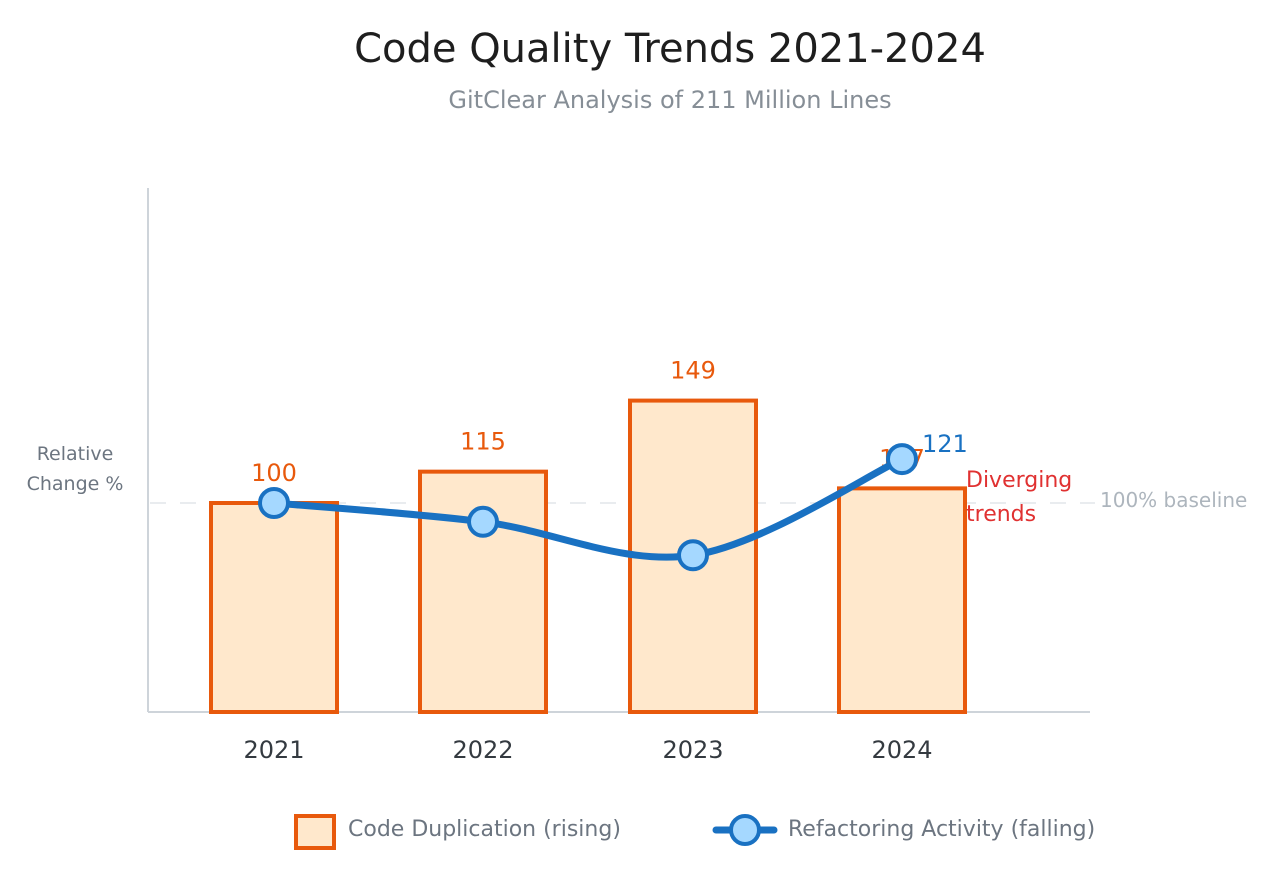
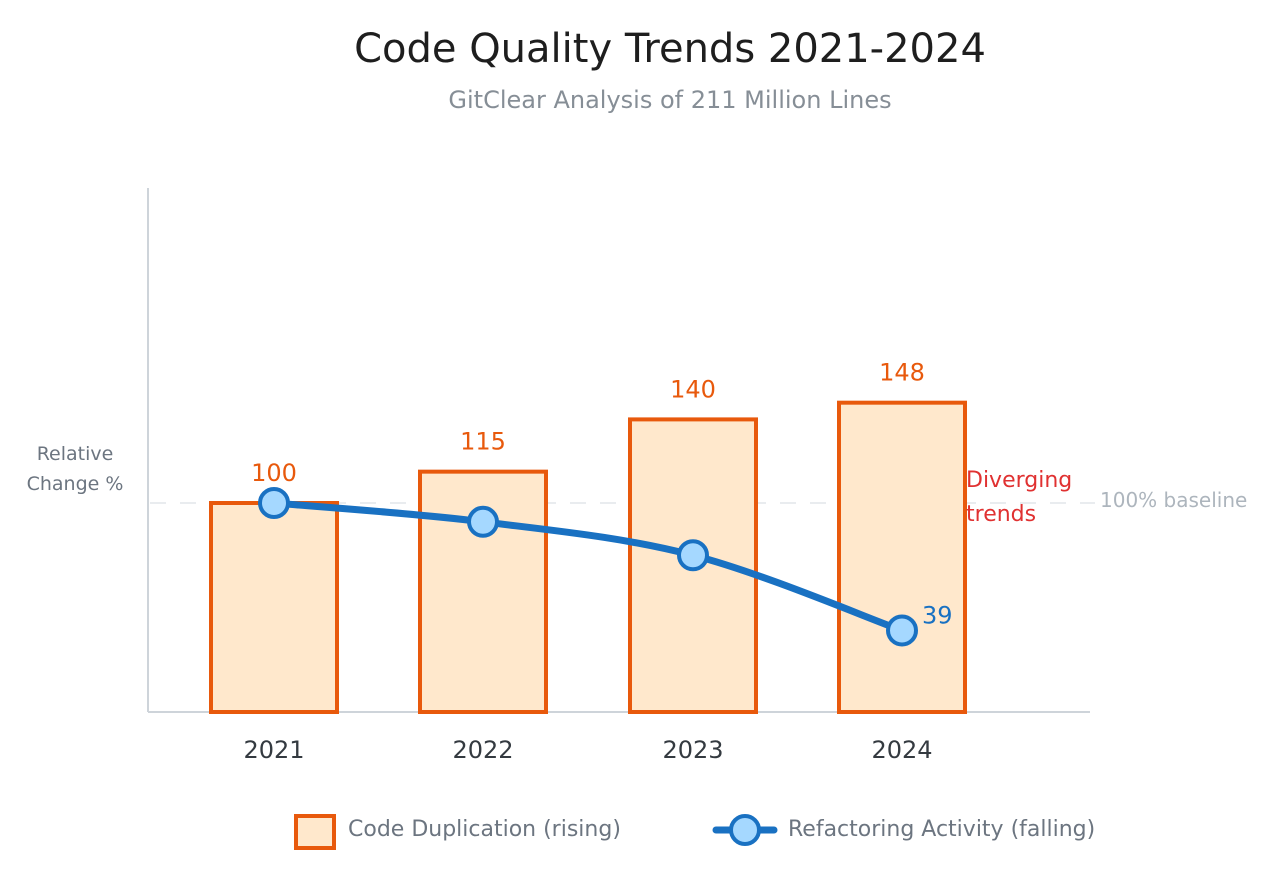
Code Duplication (rising)/2023: 149 -> 140
Code Duplication (rising)/2024: 107 -> 148
Refactoring Activity (falling)/2024: 121 -> 39
